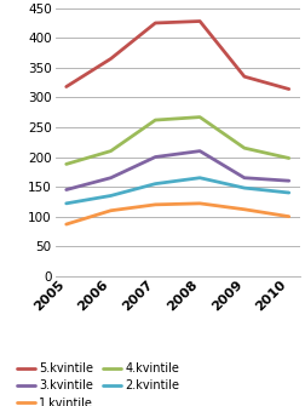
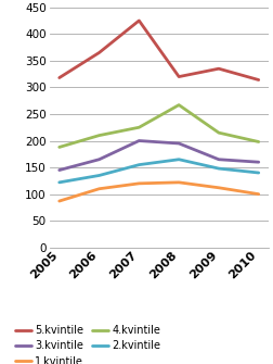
4.kvintile/2007: 262 -> 225
5.kvintile/2008: 428 -> 320
3.kvintile/2008: 210 -> 195
